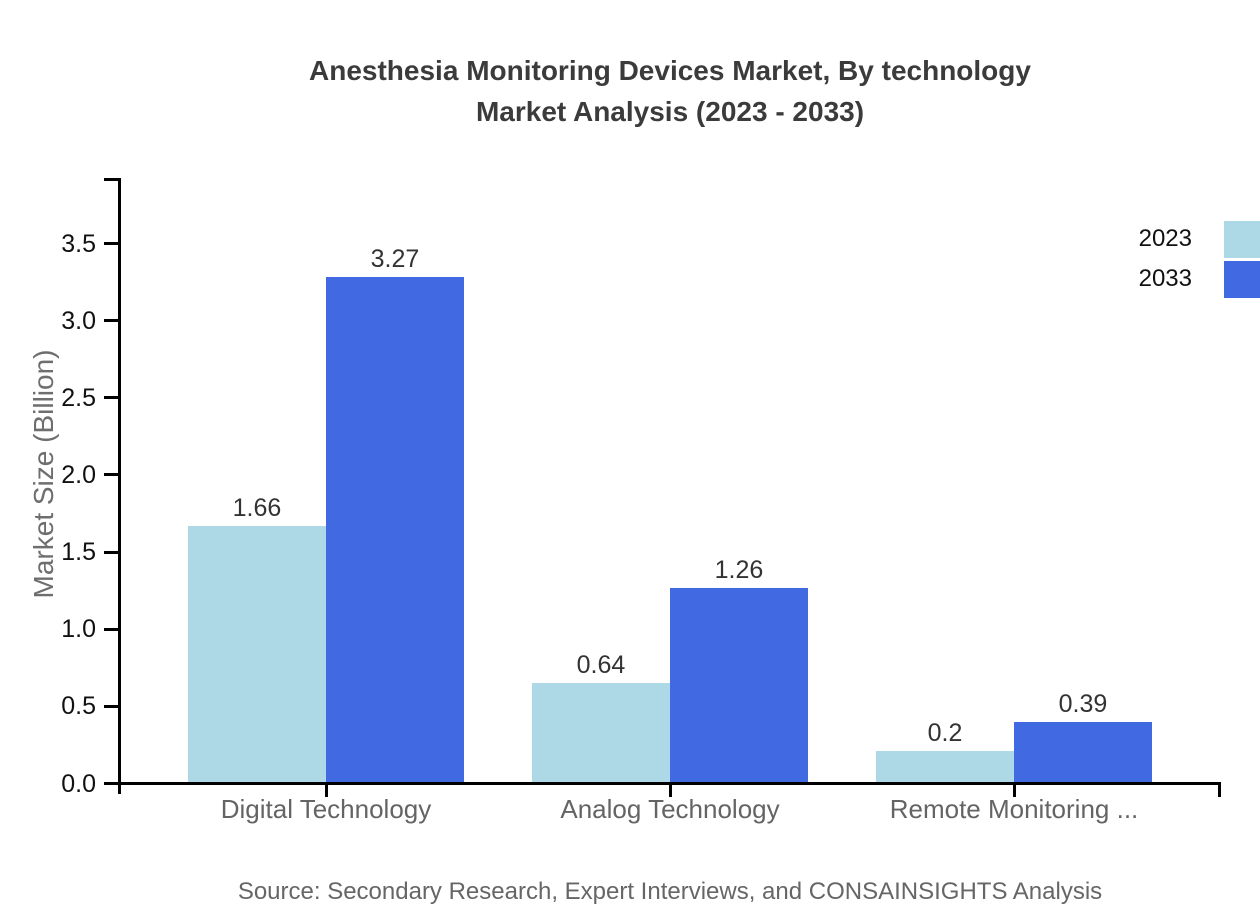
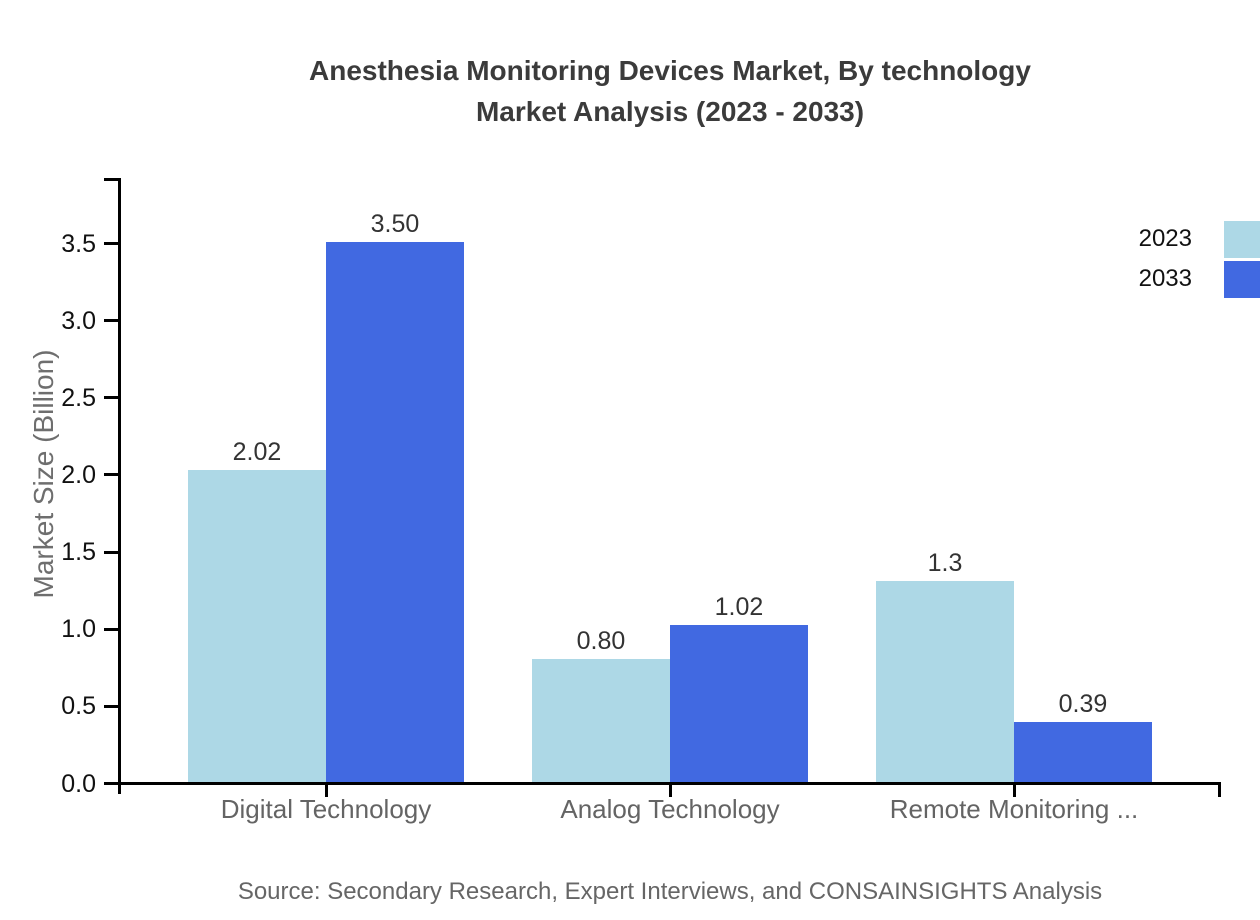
2023/Digital Technology: 1.66 -> 2.02
2033/Digital Technology: 3.27 -> 3.50
2023/Analog Technology: 0.64 -> 0.80
2033/Analog Technology: 1.26 -> 1.02
2023/Remote Monitoring ...: 0.2 -> 1.3
